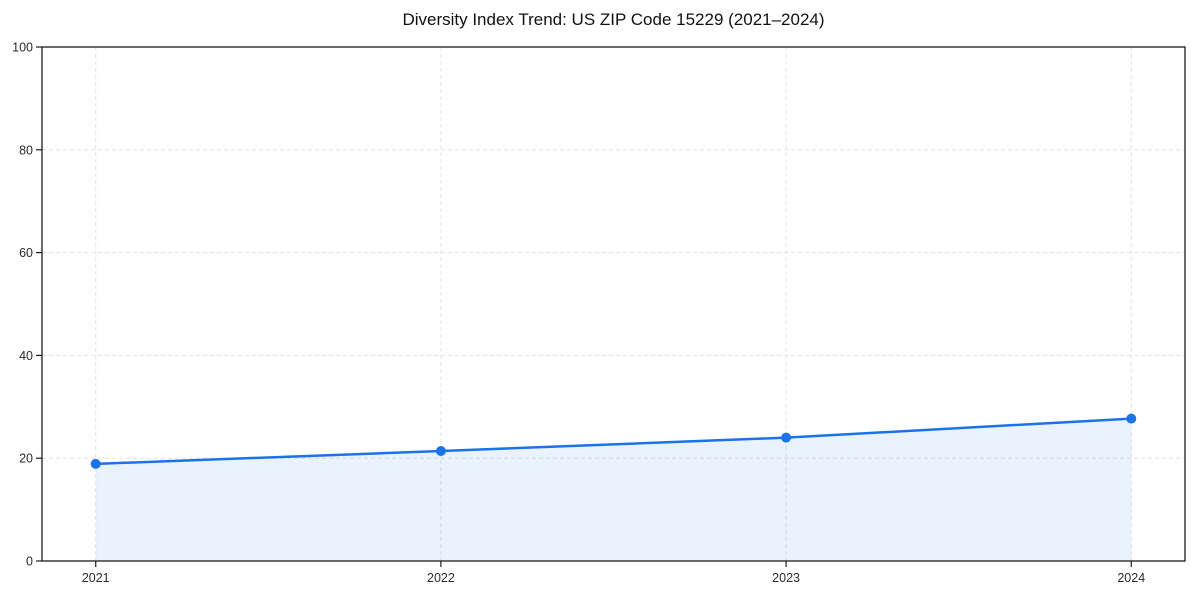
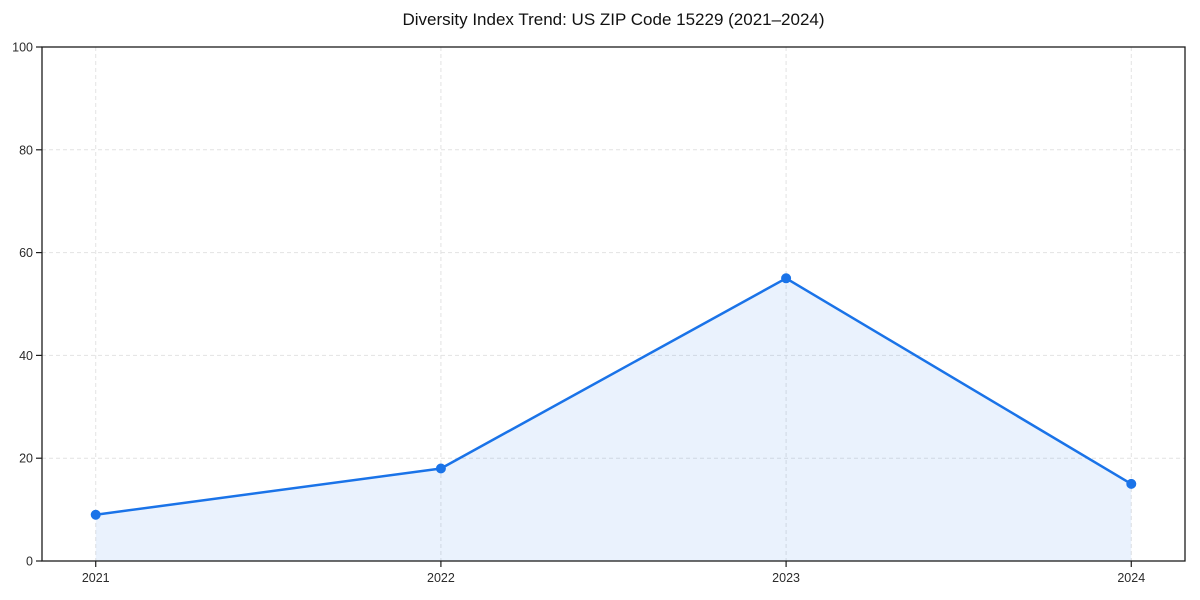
2021: 19 -> 9
2022: 21 -> 18
2023: 24 -> 55
2024: 28 -> 15
